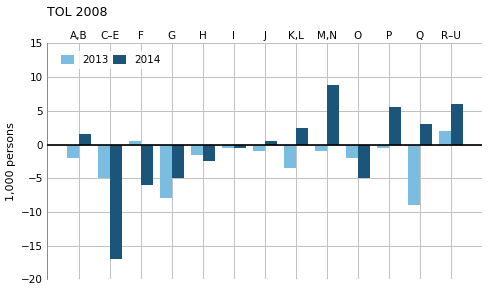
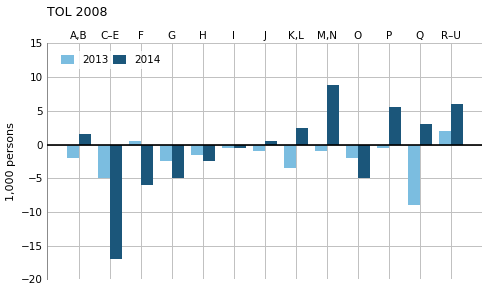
2013/G: -8.0 -> -2.5
